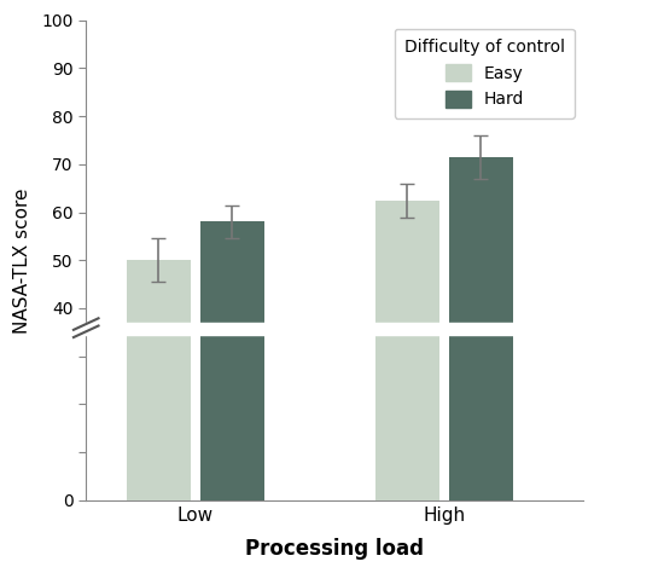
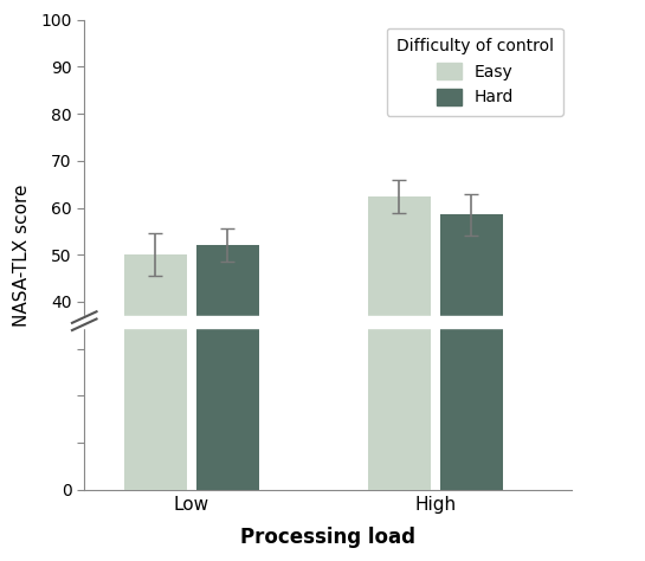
Hard/Low: 58.0 -> 52.0
Hard/High: 71.5 -> 58.5
